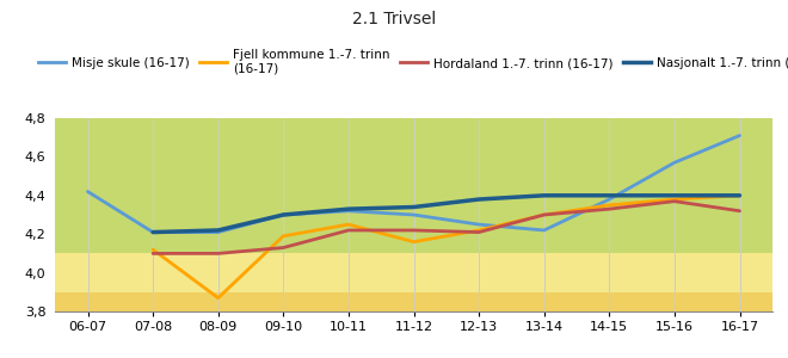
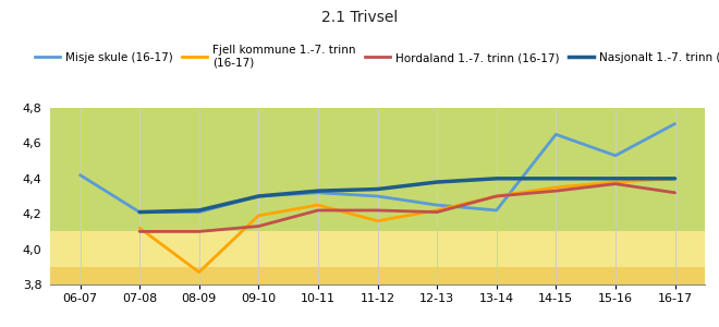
Misje skule (16-17)/14-15: 4,38 -> 4,65
Misje skule (16-17)/15-16: 4,57 -> 4,53
